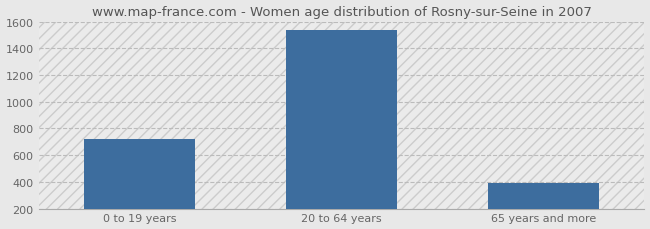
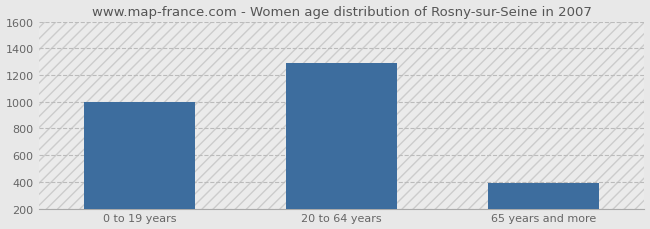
0 to 19 years: 720 -> 1000
20 to 64 years: 1540 -> 1290
